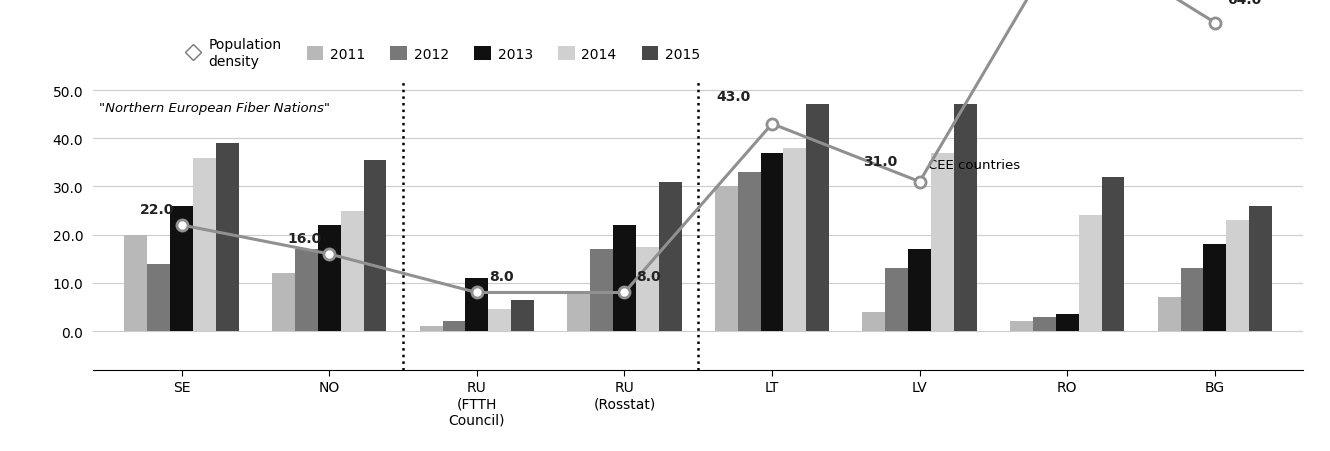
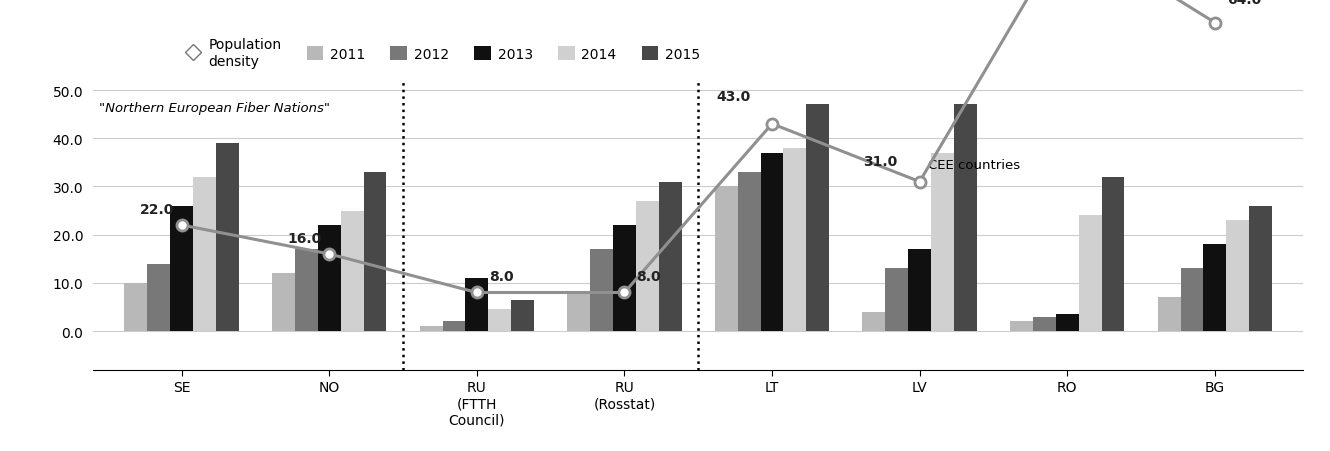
2011/SE: 20 -> 10
2014/SE: 36.0 -> 32.0
2015/NO: 35.5 -> 33.0
2014/RU (Rosstat): 17.5 -> 27.0
